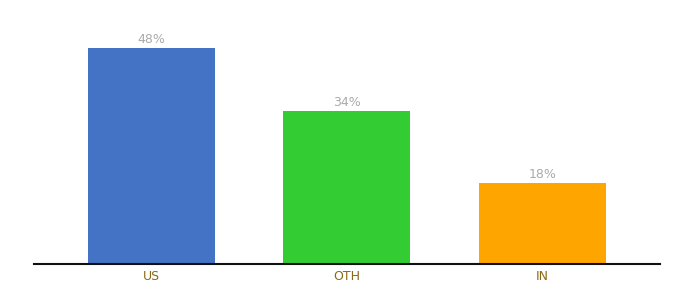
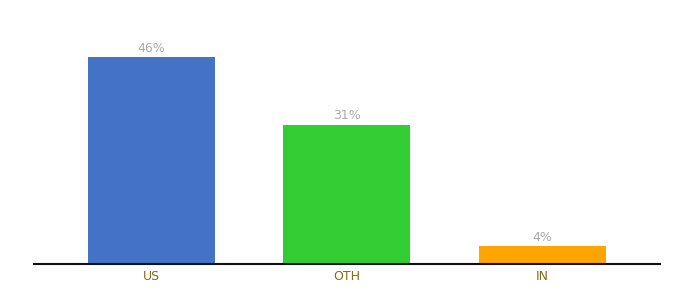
US: 48% -> 46%
OTH: 34% -> 31%
IN: 18% -> 4%
